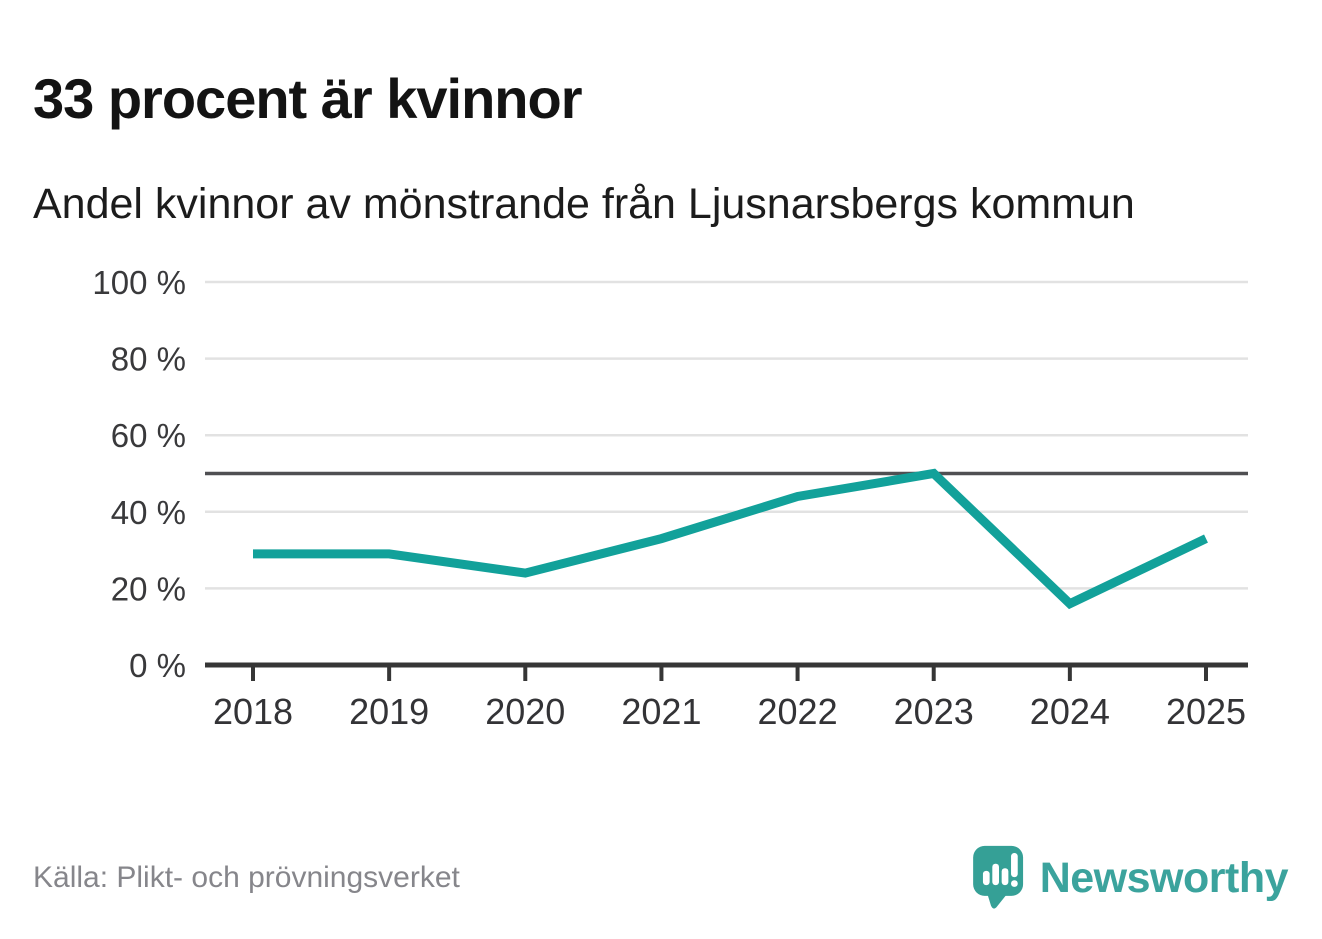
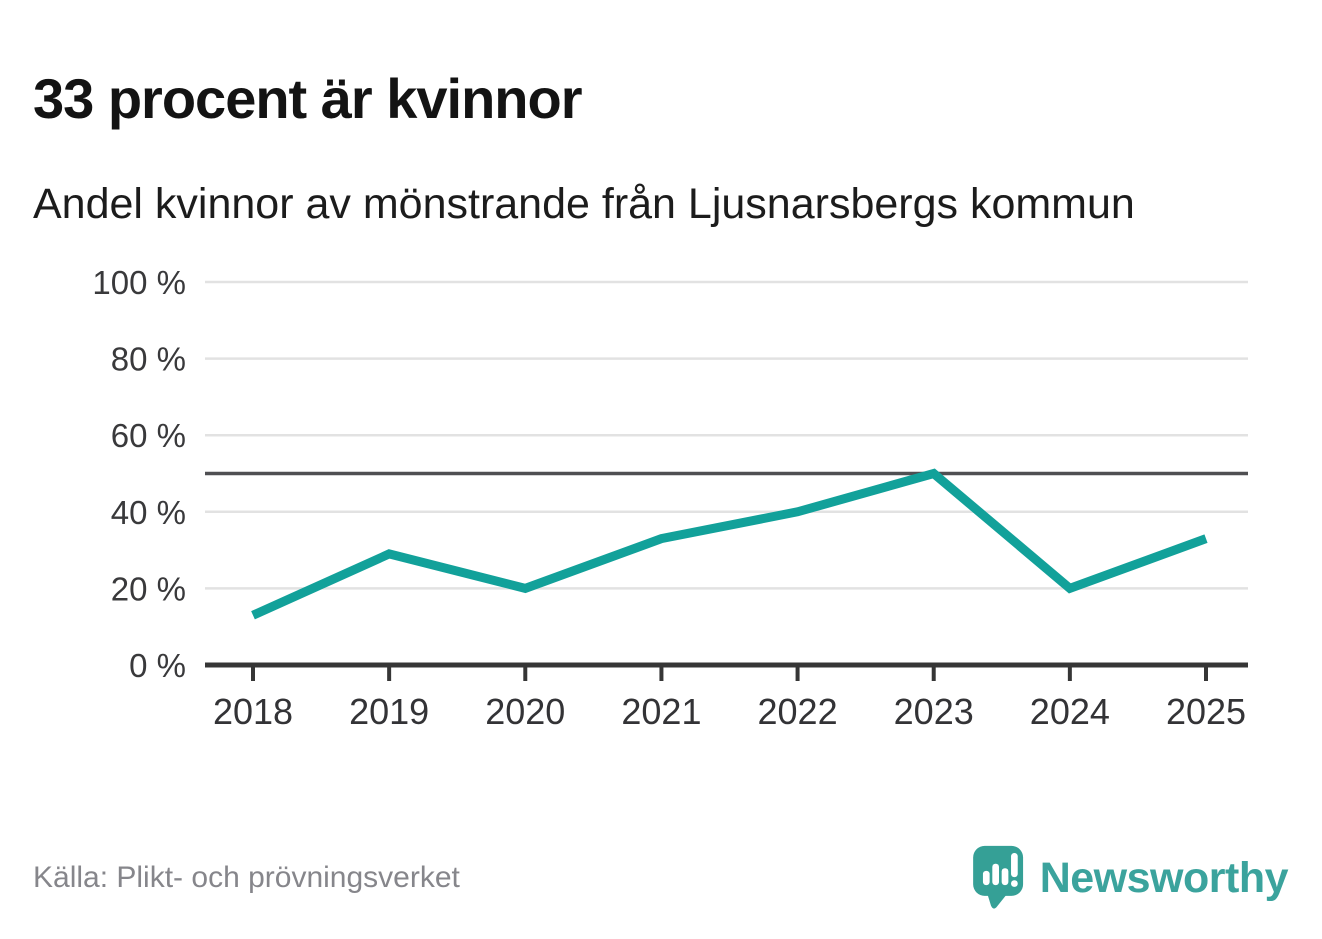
2018: 29% -> 13%
2020: 24% -> 20%
2022: 44% -> 40%
2024: 16% -> 20%
